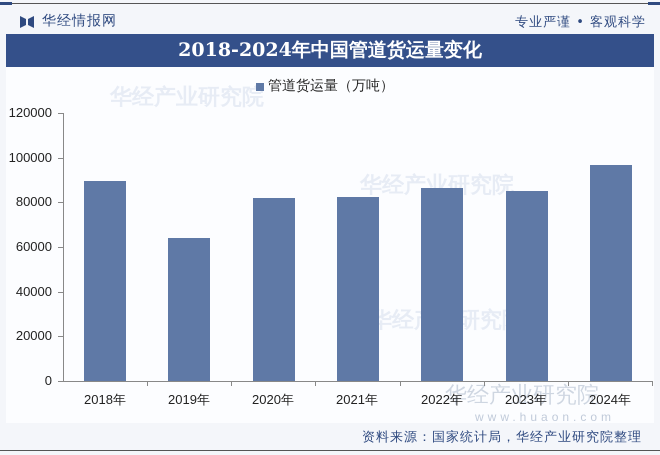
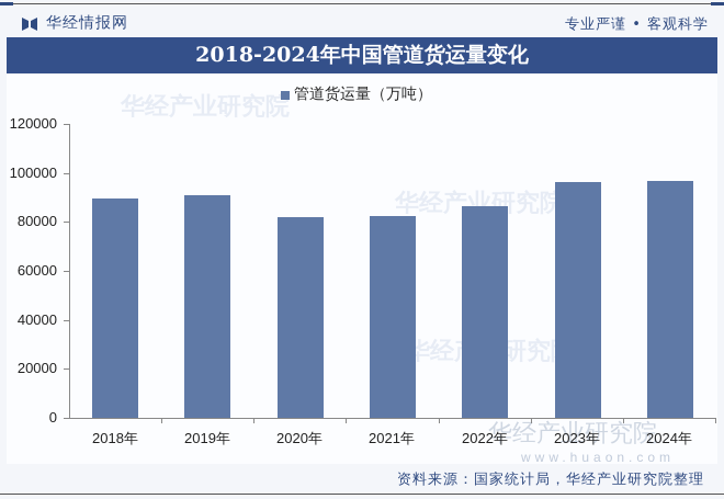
2019年: 64000 -> 91000
2023年: 85000 -> 96000
